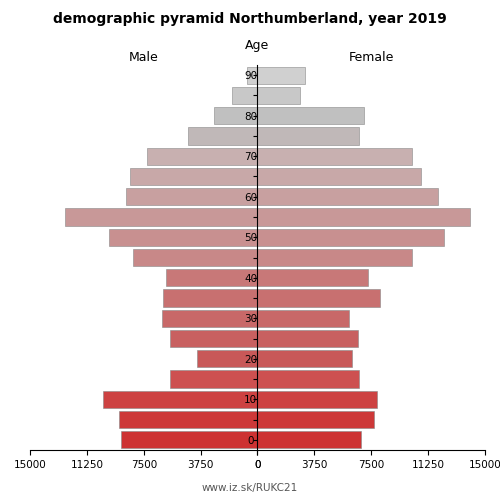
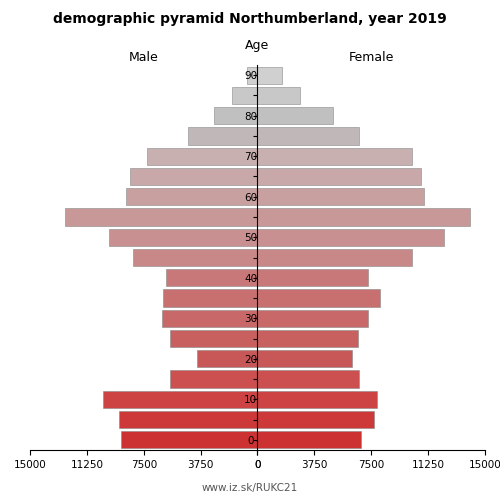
Female/90: 3100 -> 1600
Female/80: 7000 -> 5000
Female/60: 11900 -> 11000
Female/30: 6000 -> 7300
